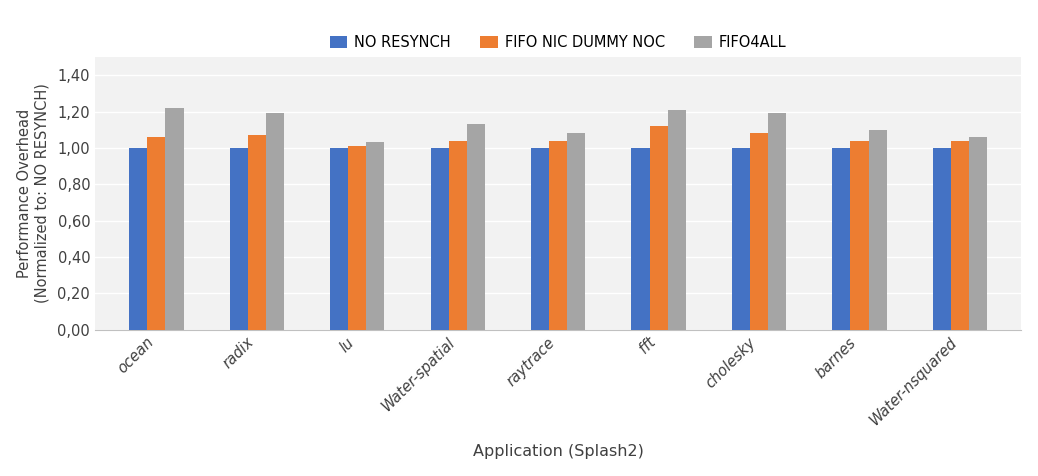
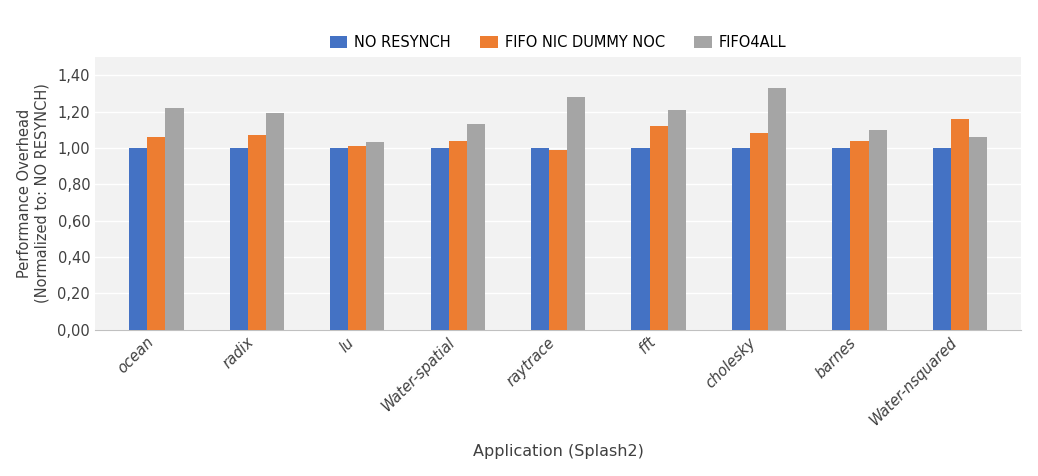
FIFO NIC DUMMY NOC/raytrace: 1,04 -> 0,99
FIFO4ALL/raytrace: 1,08 -> 1,28
FIFO4ALL/cholesky: 1,19 -> 1,33
FIFO NIC DUMMY NOC/Water-nsquared: 1,04 -> 1,16
